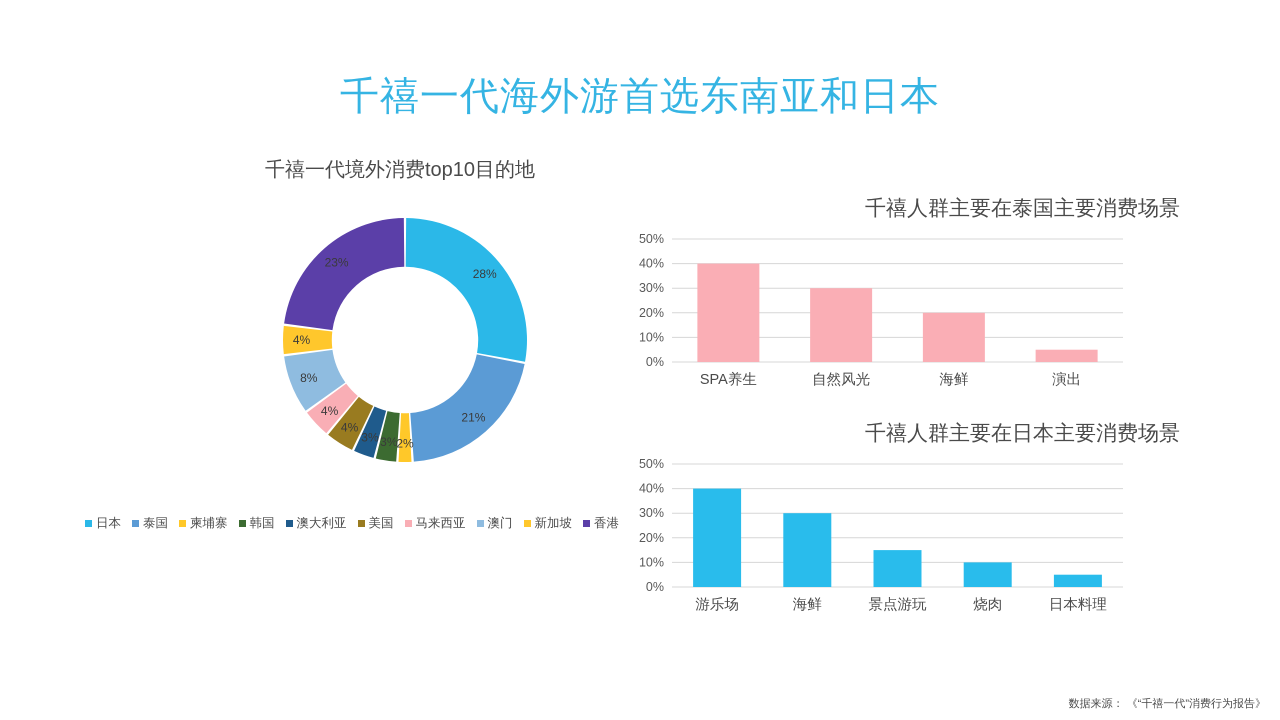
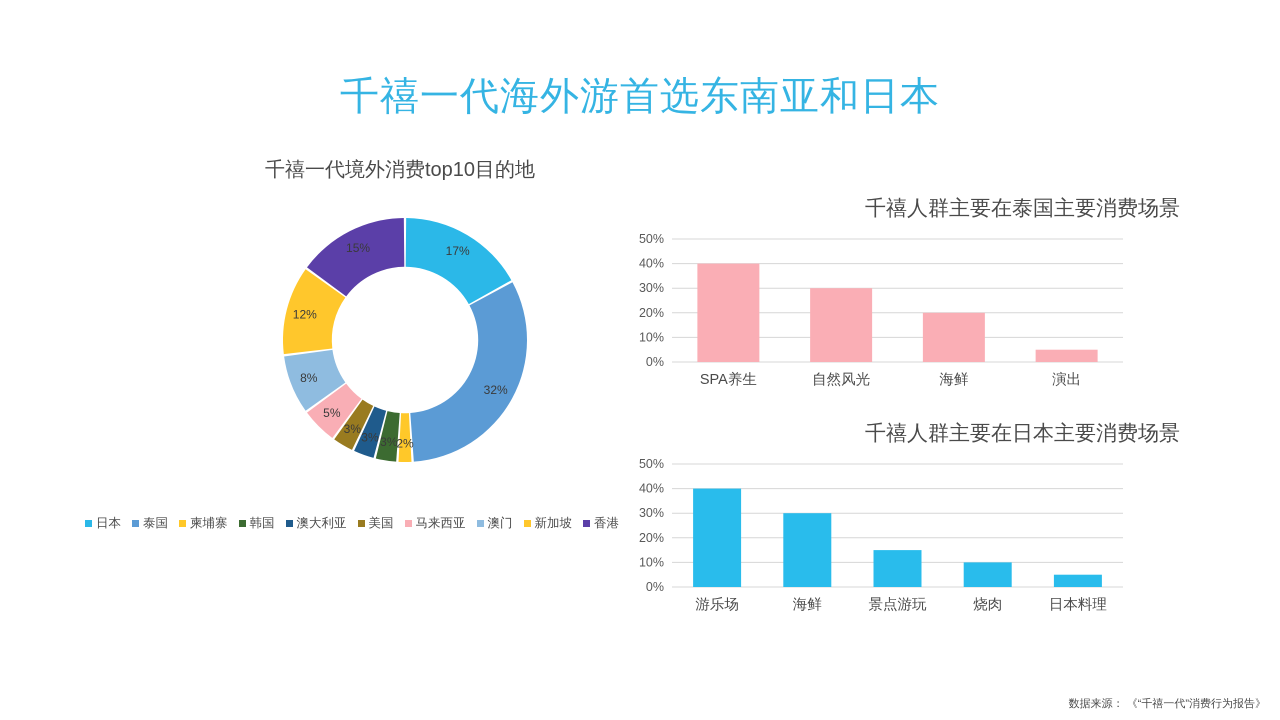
千禧一代境外消费top10目的地/日本: 28% -> 17%
千禧一代境外消费top10目的地/泰国: 21% -> 32%
千禧一代境外消费top10目的地/美国: 4% -> 3%
千禧一代境外消费top10目的地/马来西亚: 4% -> 5%
千禧一代境外消费top10目的地/新加坡: 4% -> 12%
千禧一代境外消费top10目的地/香港: 23% -> 15%
